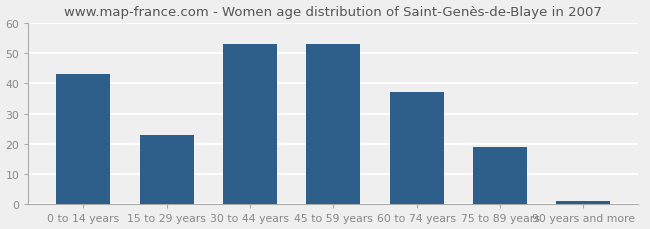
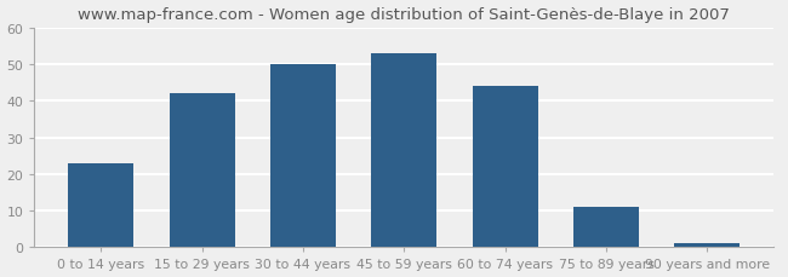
0 to 14 years: 43 -> 23
15 to 29 years: 23 -> 42
30 to 44 years: 53 -> 50
60 to 74 years: 37 -> 44
75 to 89 years: 19 -> 11
